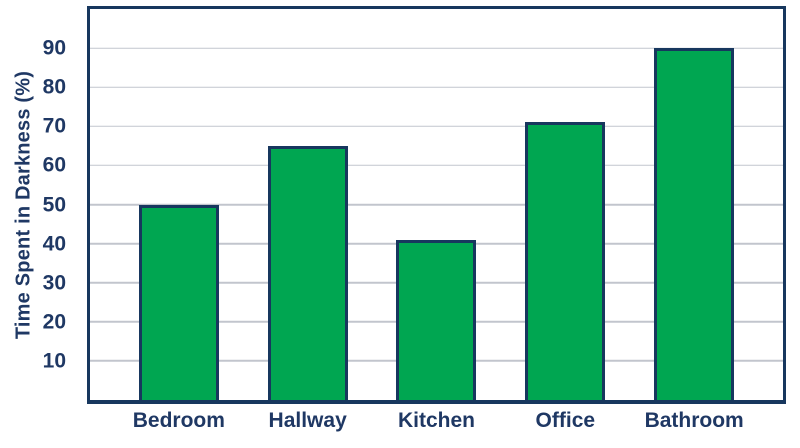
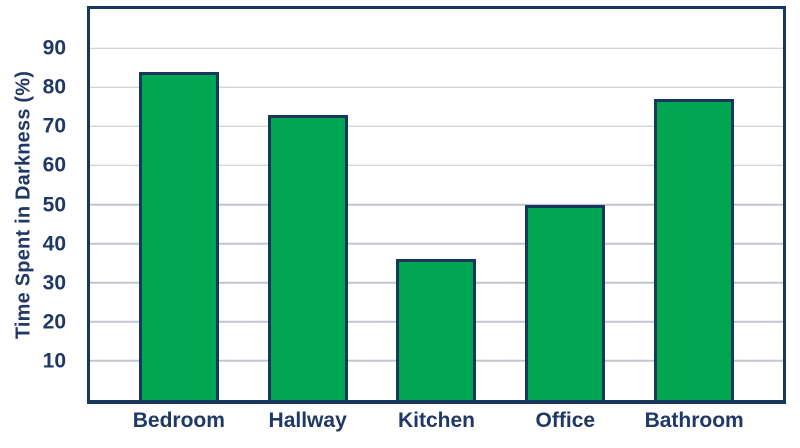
Bedroom: 50 -> 84
Hallway: 65 -> 73
Kitchen: 41 -> 36
Office: 71 -> 50
Bathroom: 90 -> 77
